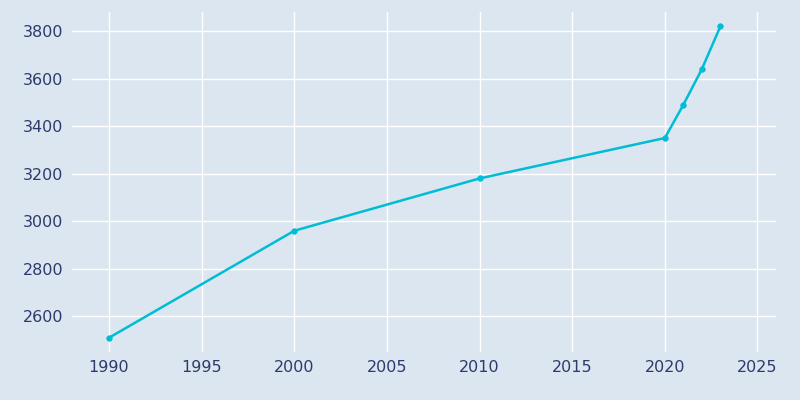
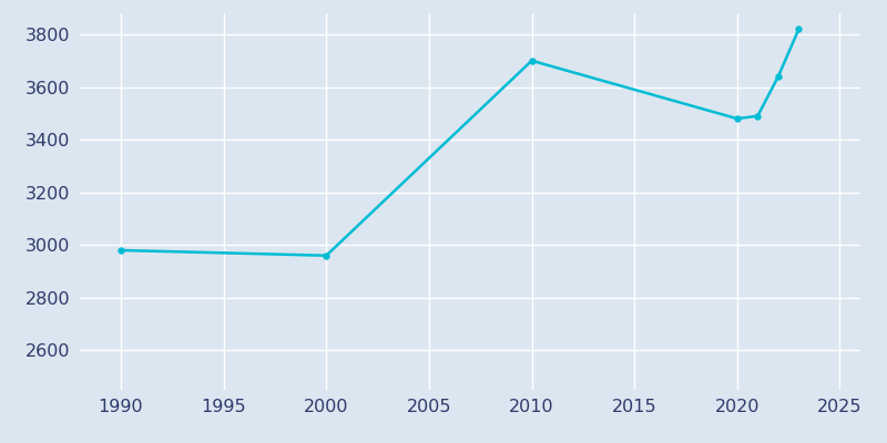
1990: 2510 -> 2980
2010: 3180 -> 3700
2020: 3350 -> 3480
